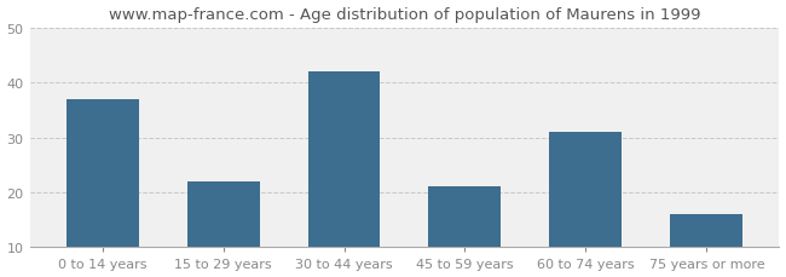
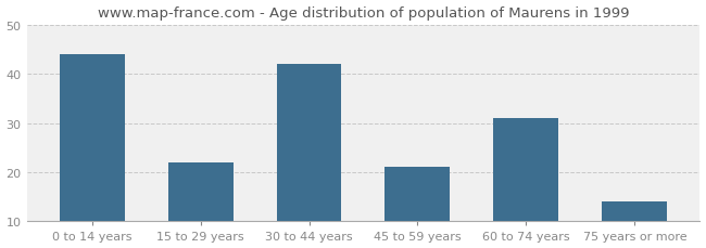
0 to 14 years: 37 -> 44
75 years or more: 16 -> 14
